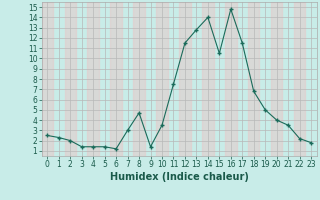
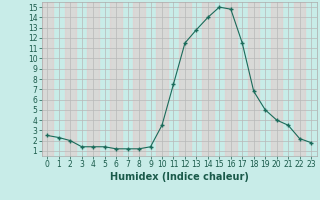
7: 3.0 -> 1.2
8: 4.7 -> 1.2
15: 10.5 -> 15.0
